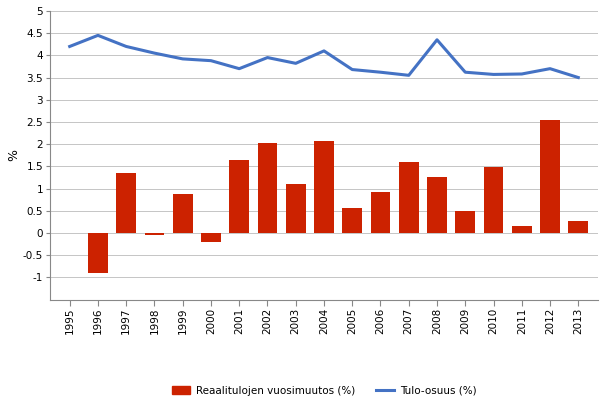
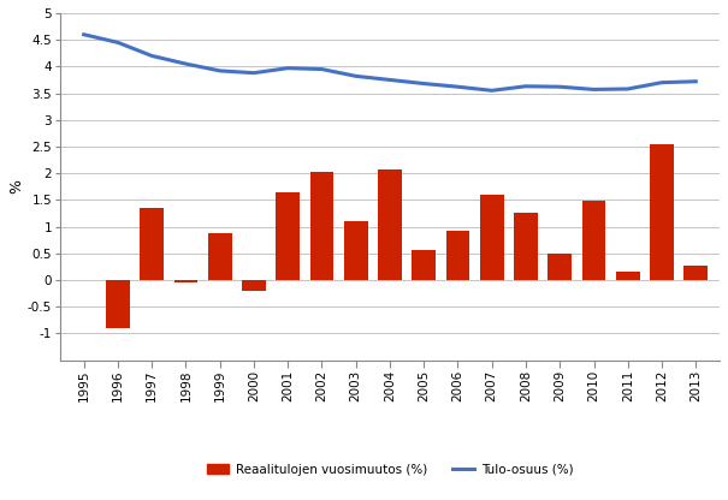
Tulo-osuus (%)/1995: 4.20 -> 4.60
Tulo-osuus (%)/2001: 3.70 -> 3.97
Tulo-osuus (%)/2004: 4.10 -> 3.75
Tulo-osuus (%)/2008: 4.35 -> 3.63
Tulo-osuus (%)/2013: 3.50 -> 3.72
